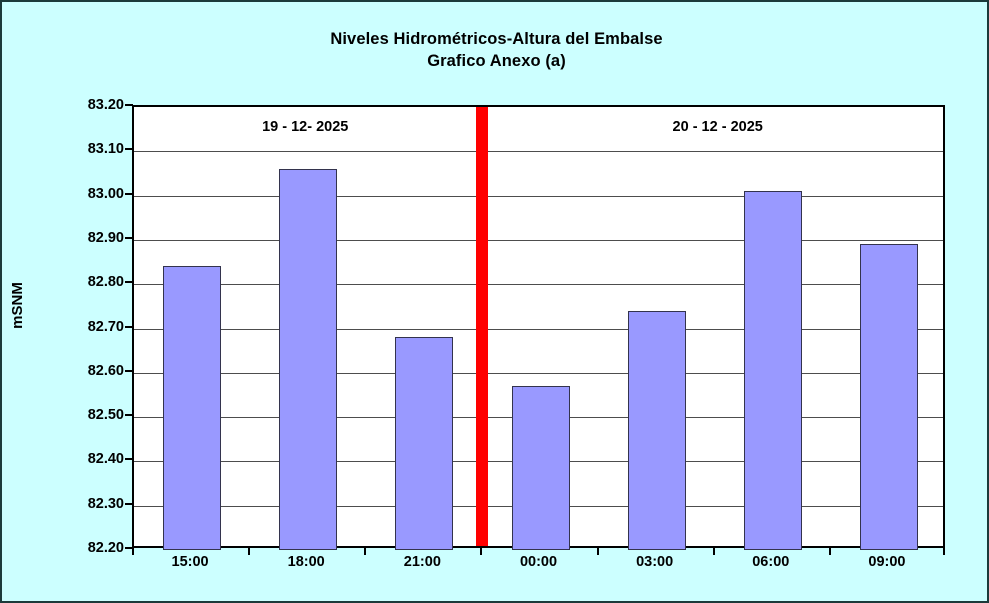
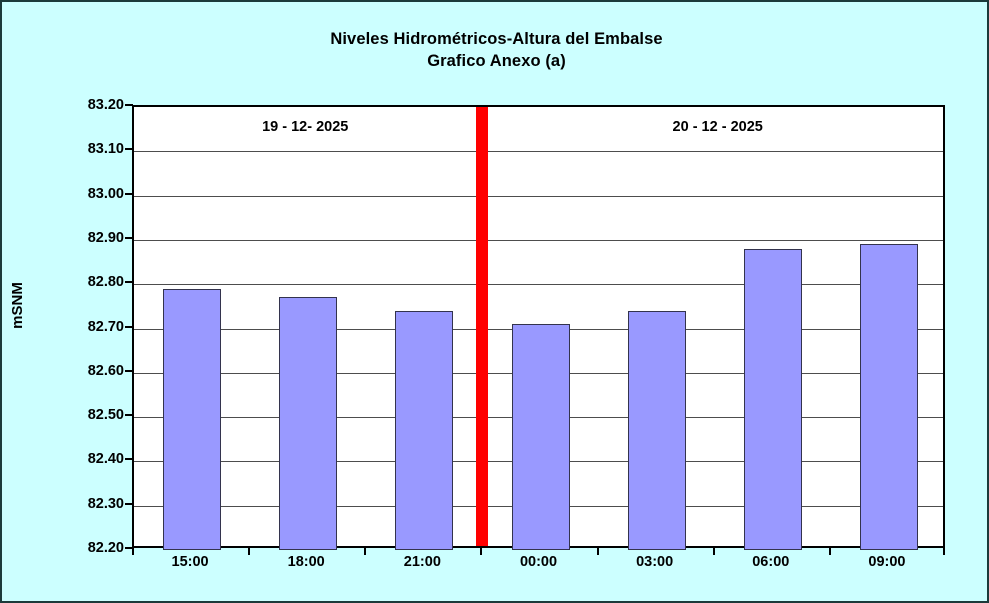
15:00: 82.84 -> 82.79
18:00: 83.06 -> 82.77
21:00: 82.68 -> 82.74
00:00: 82.57 -> 82.71
06:00: 83.01 -> 82.88
